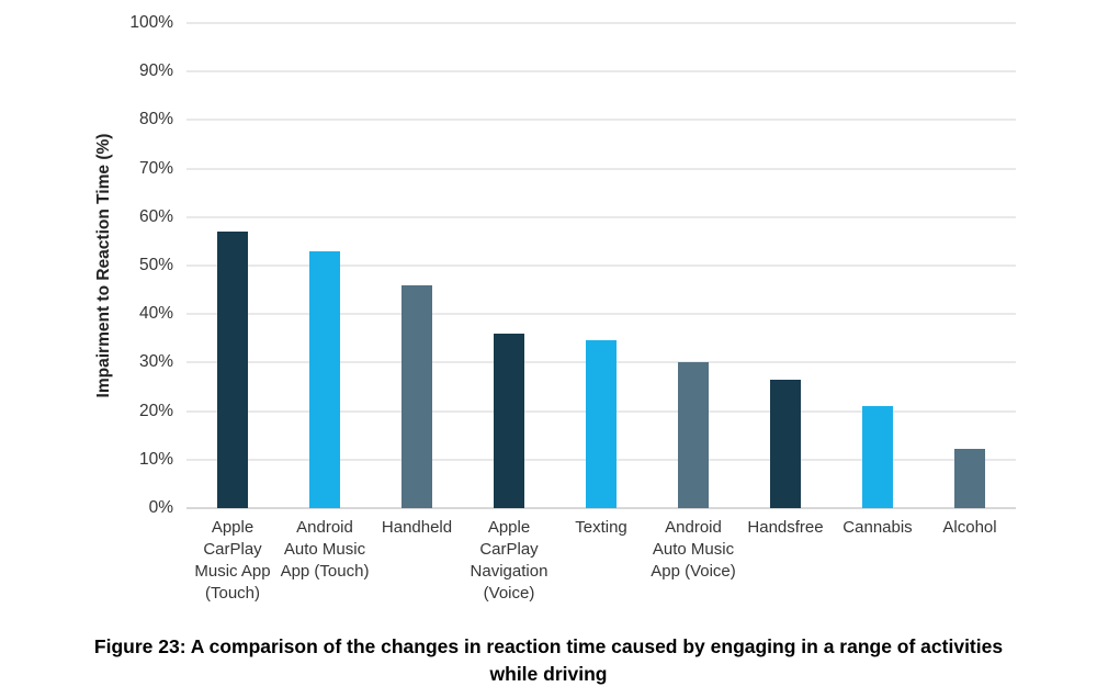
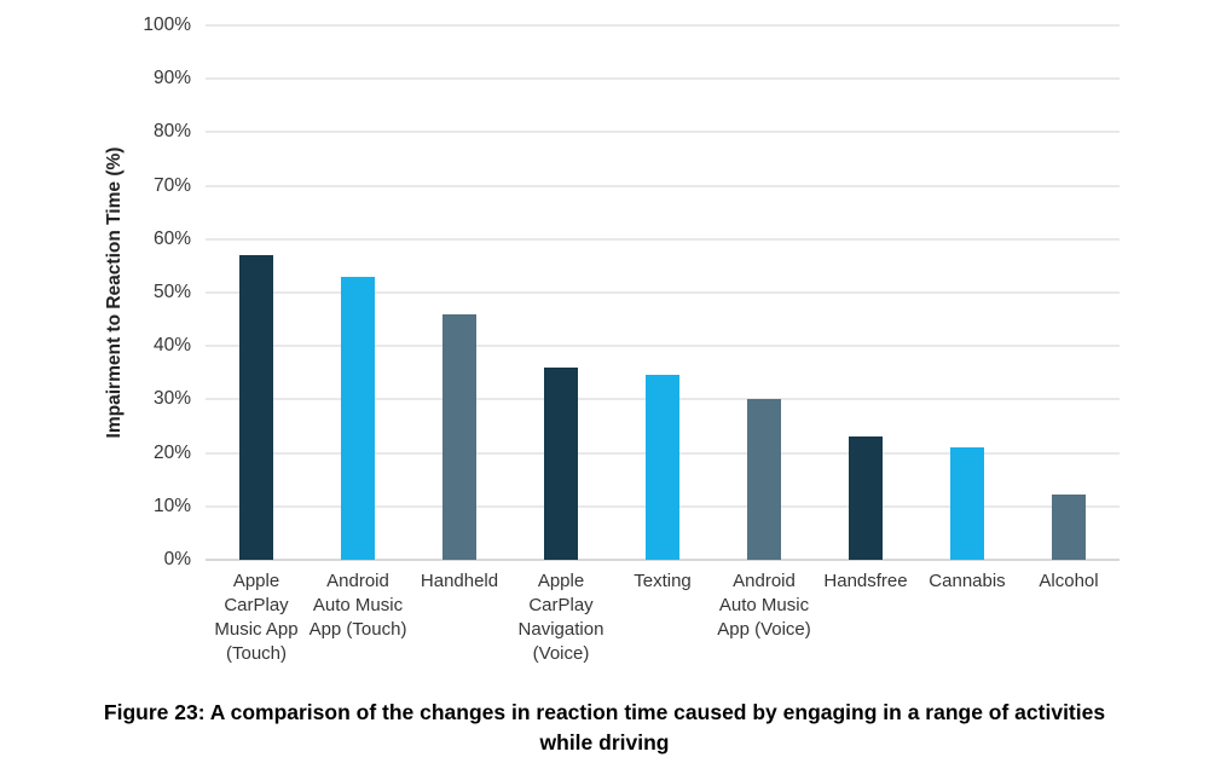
Handsfree: 26% -> 23%
